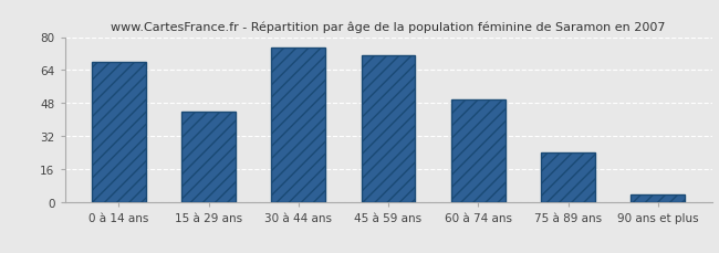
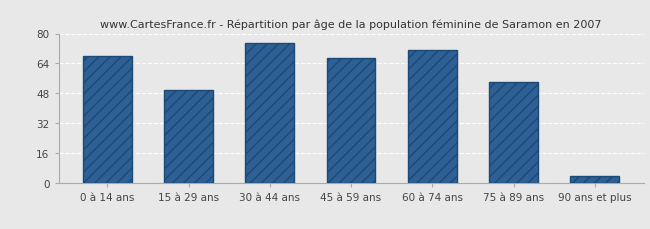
15 à 29 ans: 44 -> 50
45 à 59 ans: 71 -> 67
60 à 74 ans: 50 -> 71
75 à 89 ans: 24 -> 54
